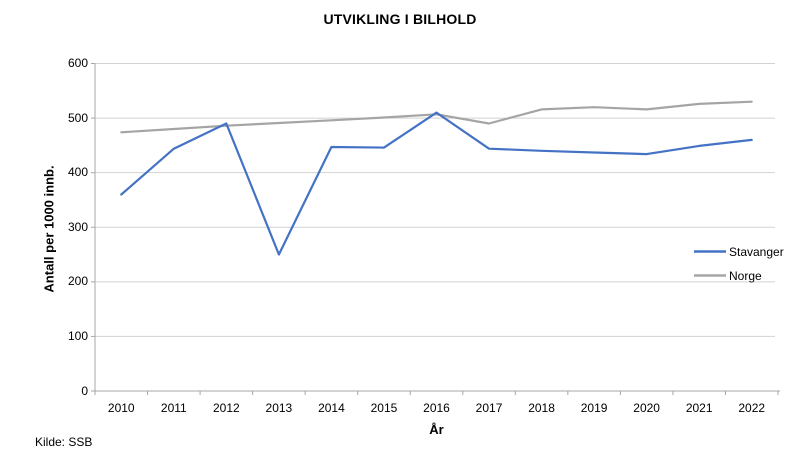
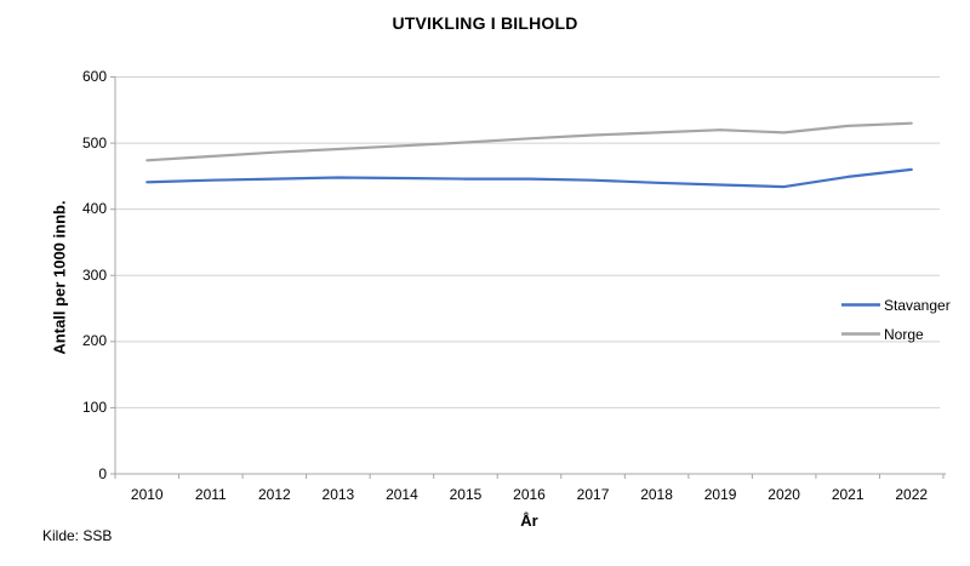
Stavanger/2010: 360 -> 440
Stavanger/2012: 490 -> 450
Stavanger/2013: 250 -> 450
Stavanger/2016: 510 -> 450
Norge/2017: 490 -> 510
